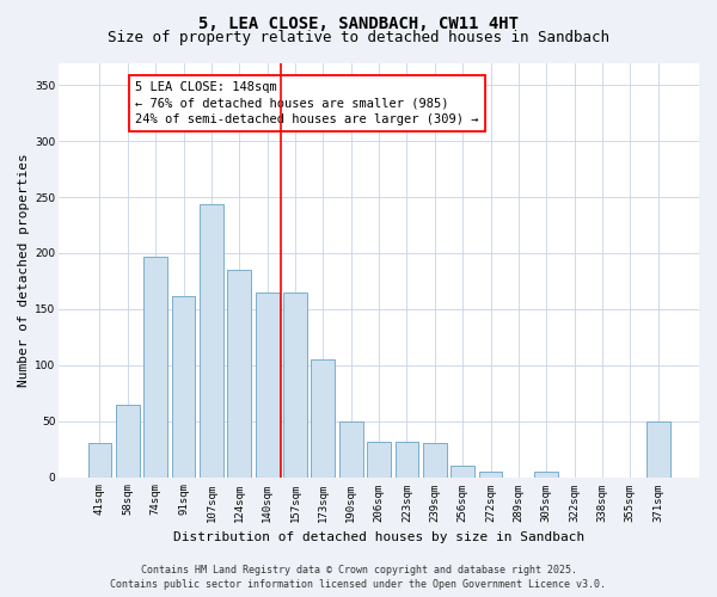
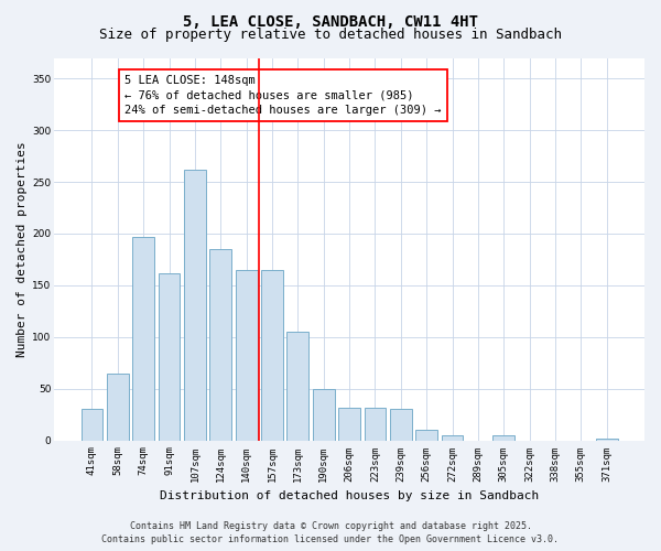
107sqm: 244 -> 262
371sqm: 50 -> 2
